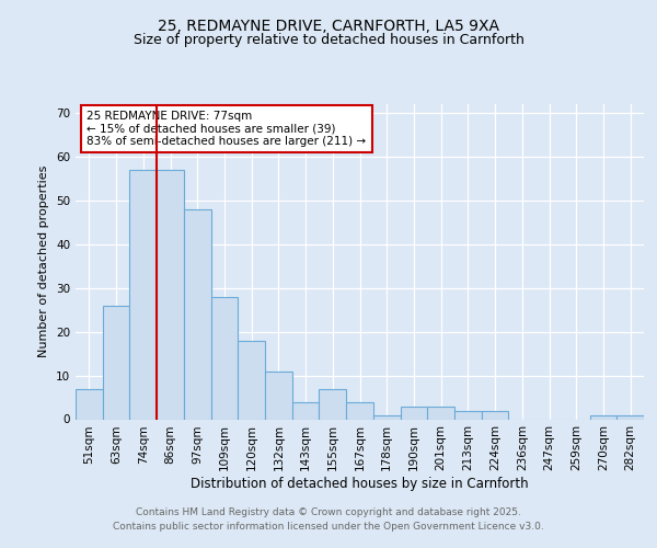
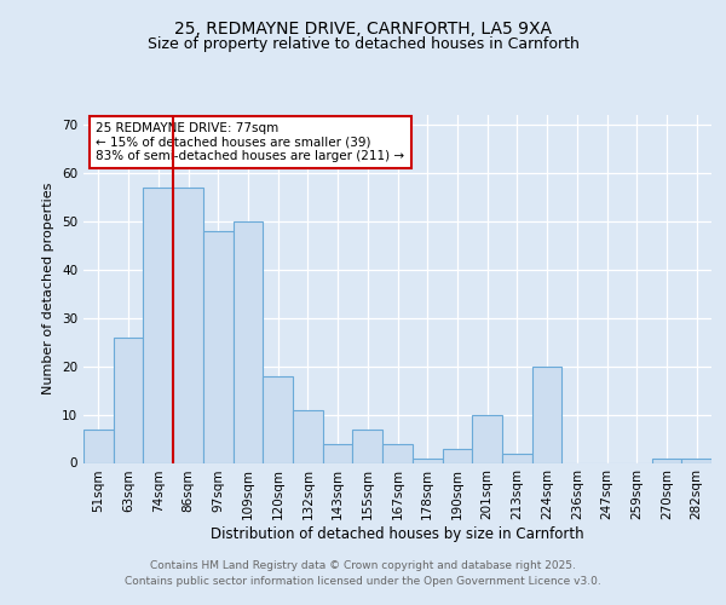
109sqm: 28 -> 50
201sqm: 3 -> 10
224sqm: 2 -> 20
